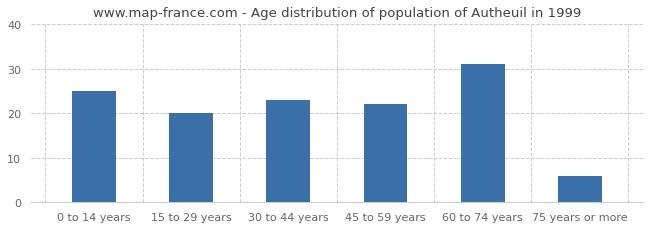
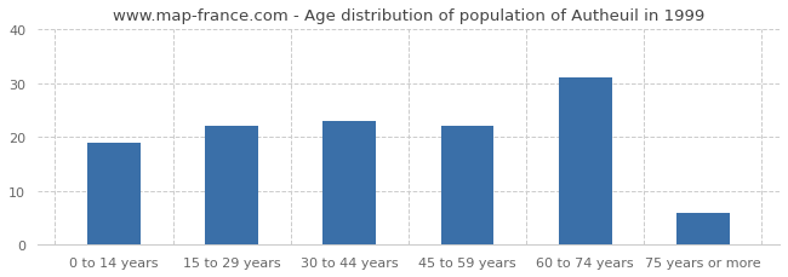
0 to 14 years: 25 -> 19
15 to 29 years: 20 -> 22
